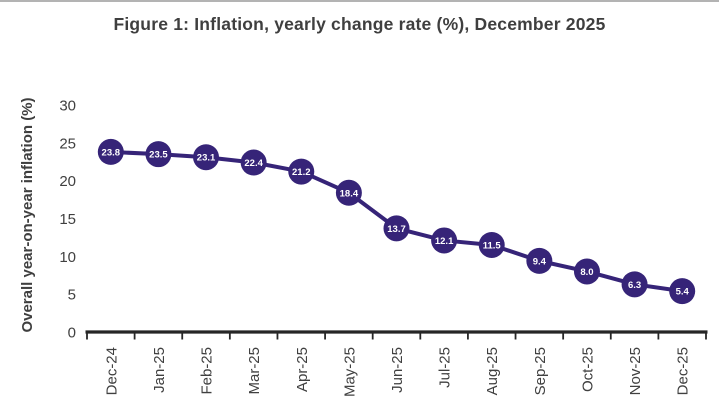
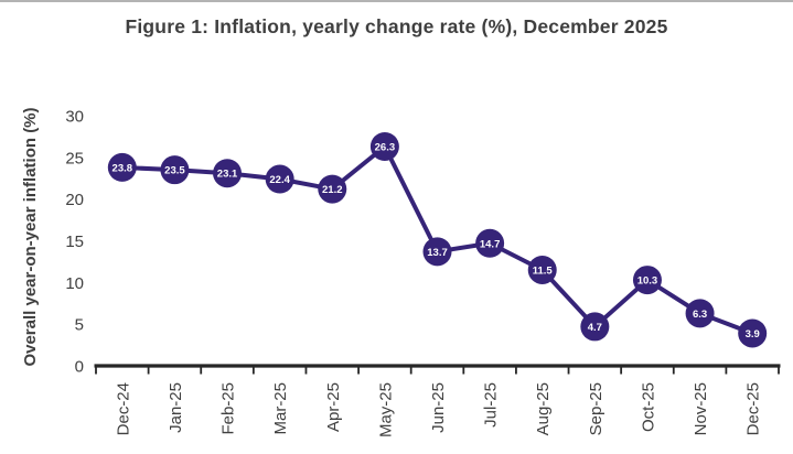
May-25: 18.4 -> 26.3
Jul-25: 12.1 -> 14.7
Sep-25: 9.4 -> 4.7
Oct-25: 8.0 -> 10.3
Dec-25: 5.4 -> 3.9
